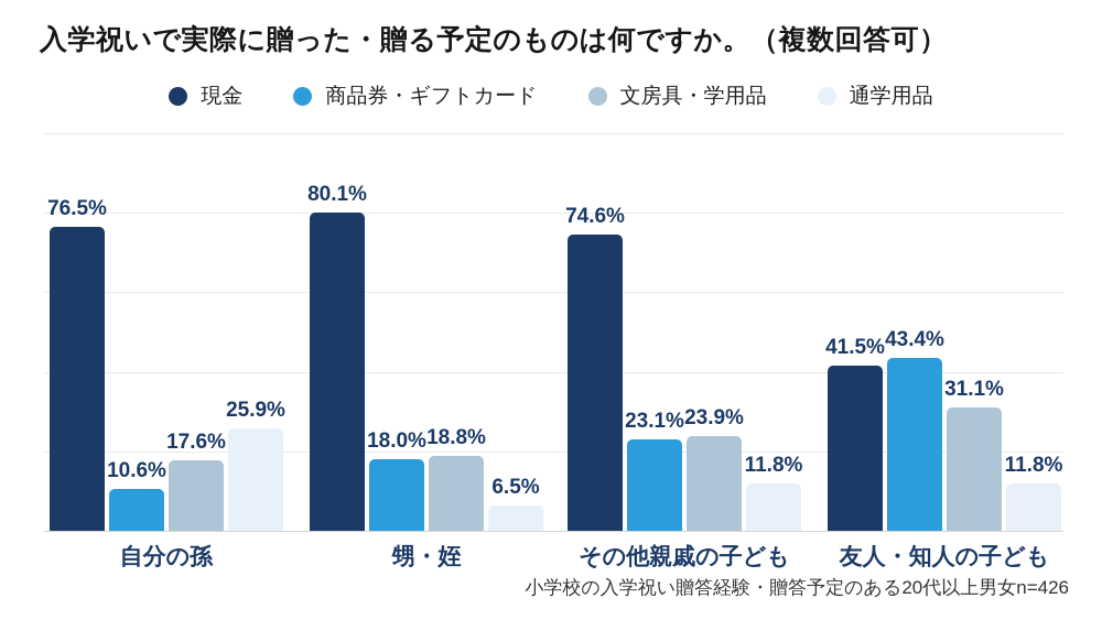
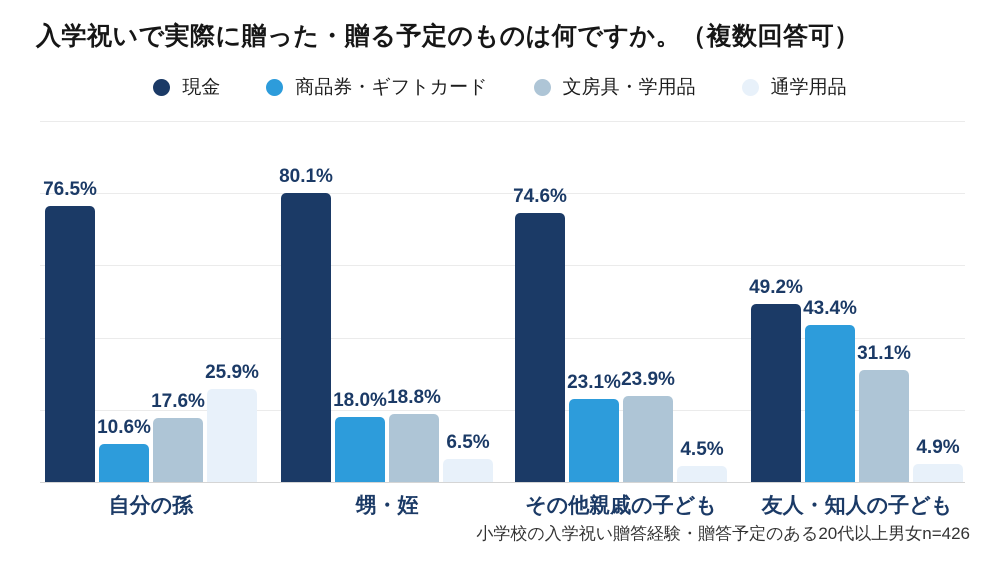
通学用品/その他親戚の子ども: 11.8% -> 4.5%
現金/友人・知人の子ども: 41.5% -> 49.2%
通学用品/友人・知人の子ども: 11.8% -> 4.9%
